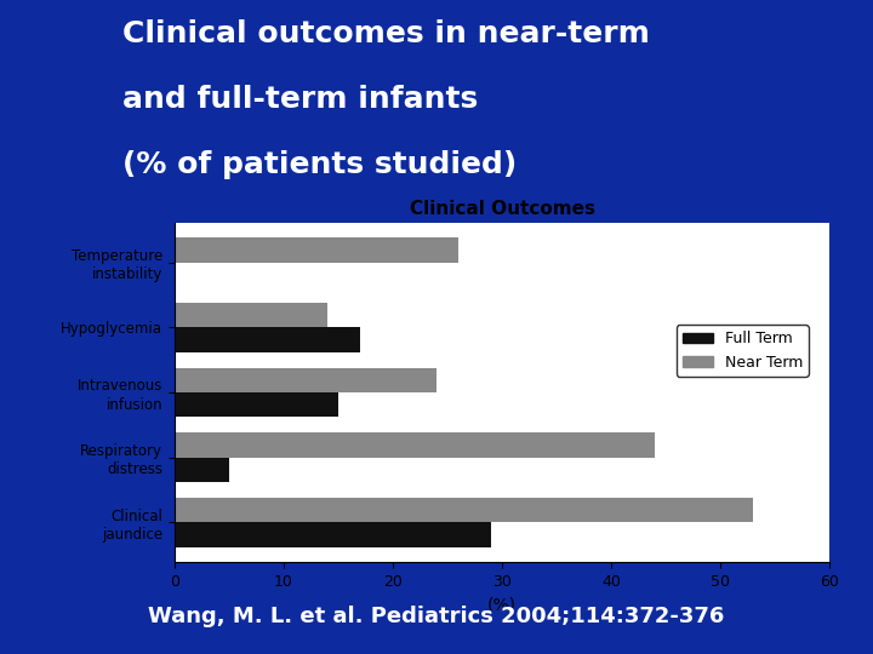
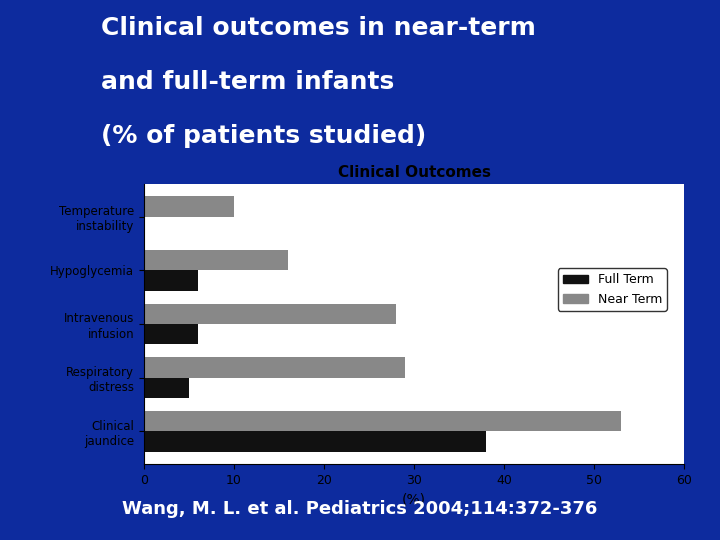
Near Term/Temperature instability: 26 -> 10
Near Term/Hypoglycemia: 14 -> 16
Full Term/Hypoglycemia: 17 -> 6
Near Term/Intravenous infusion: 24 -> 28
Full Term/Intravenous infusion: 15 -> 6
Near Term/Respiratory distress: 44 -> 29
Full Term/Clinical jaundice: 29 -> 38
